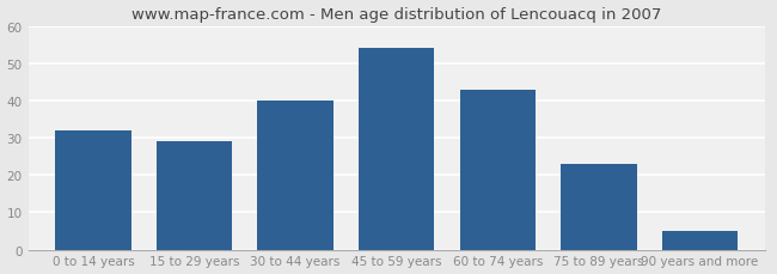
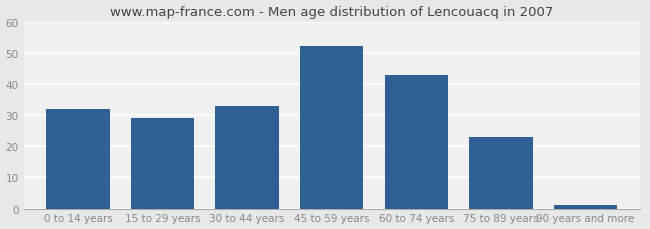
30 to 44 years: 40 -> 33
45 to 59 years: 54 -> 52
90 years and more: 5 -> 1
